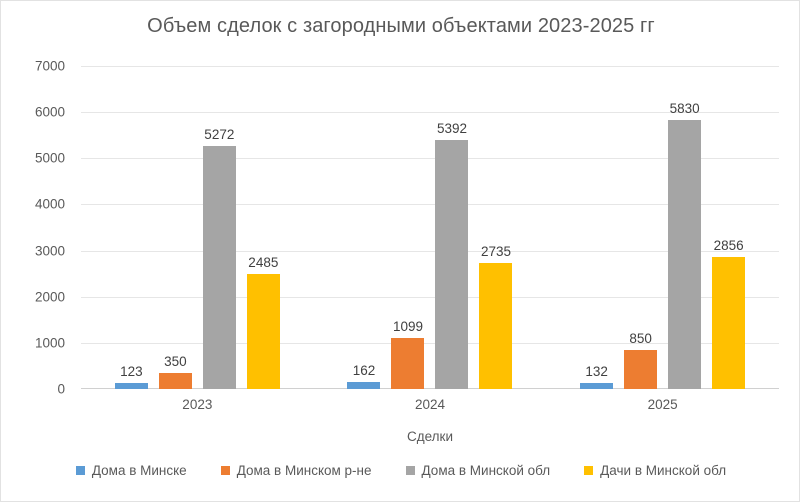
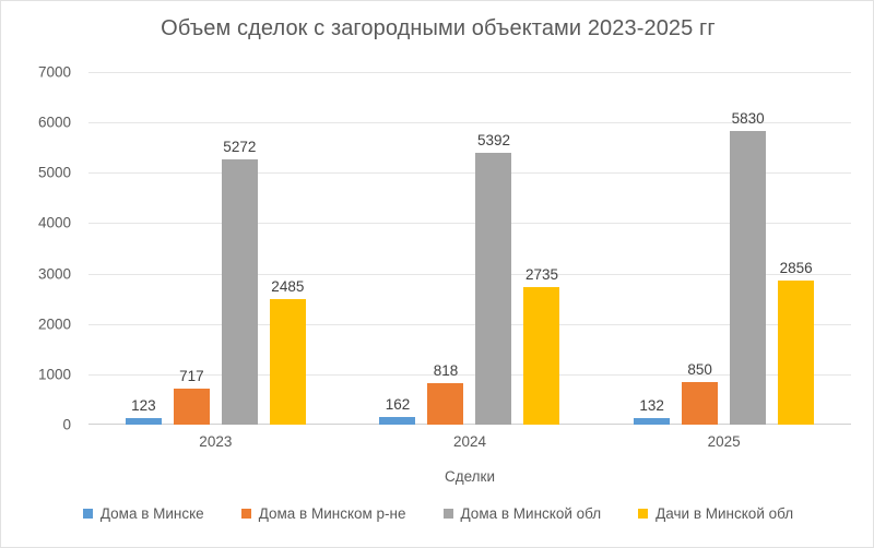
Дома в Минском р-не/2023: 350 -> 717
Дома в Минском р-не/2024: 1099 -> 818
